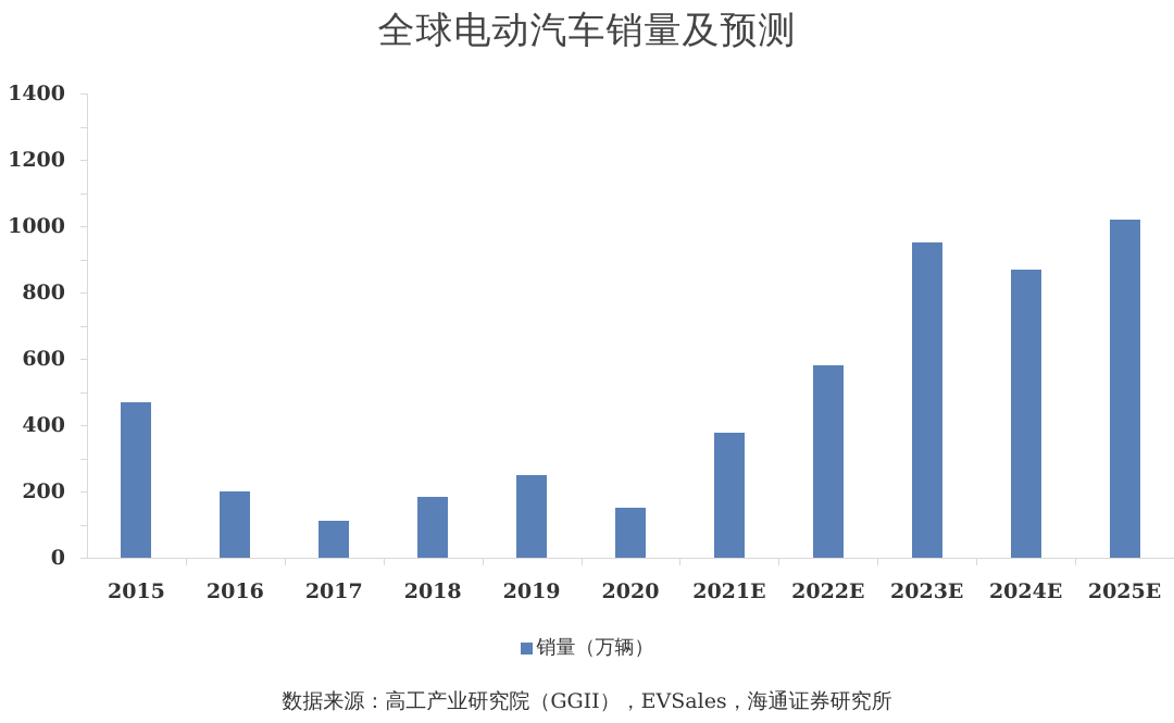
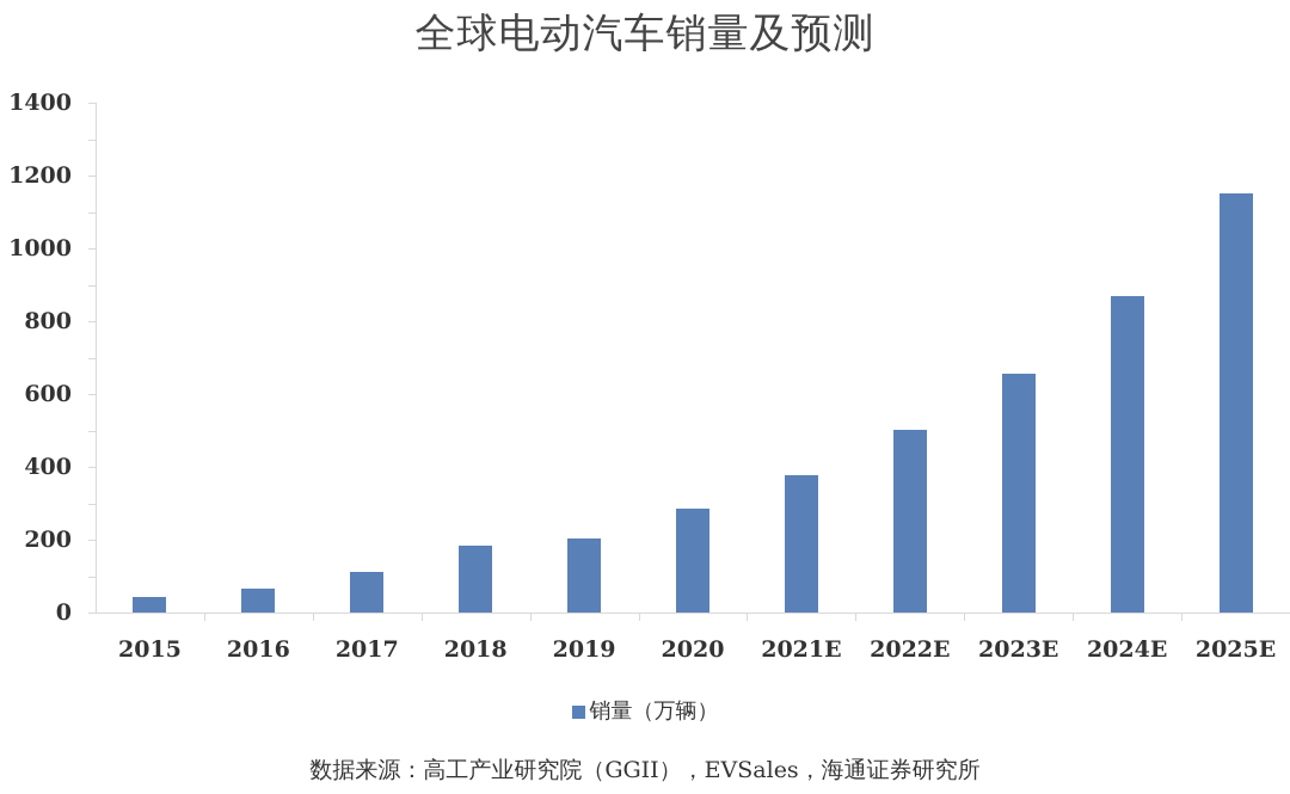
2015: 470 -> 40
2016: 200 -> 60
2019: 250 -> 200
2020: 150 -> 290
2022E: 580 -> 500
2023E: 950 -> 660
2025E: 1020 -> 1150
